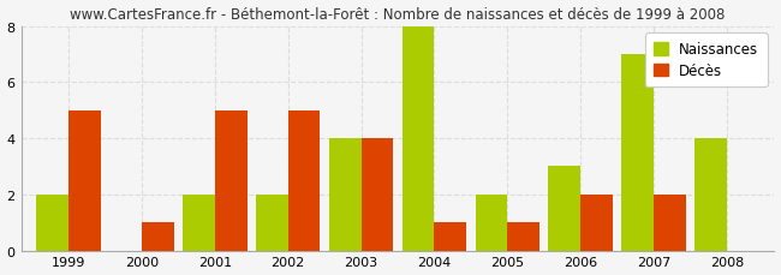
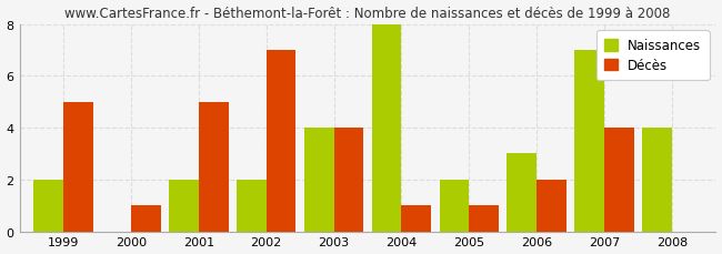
Décès/2002: 5 -> 7
Décès/2007: 2 -> 4
